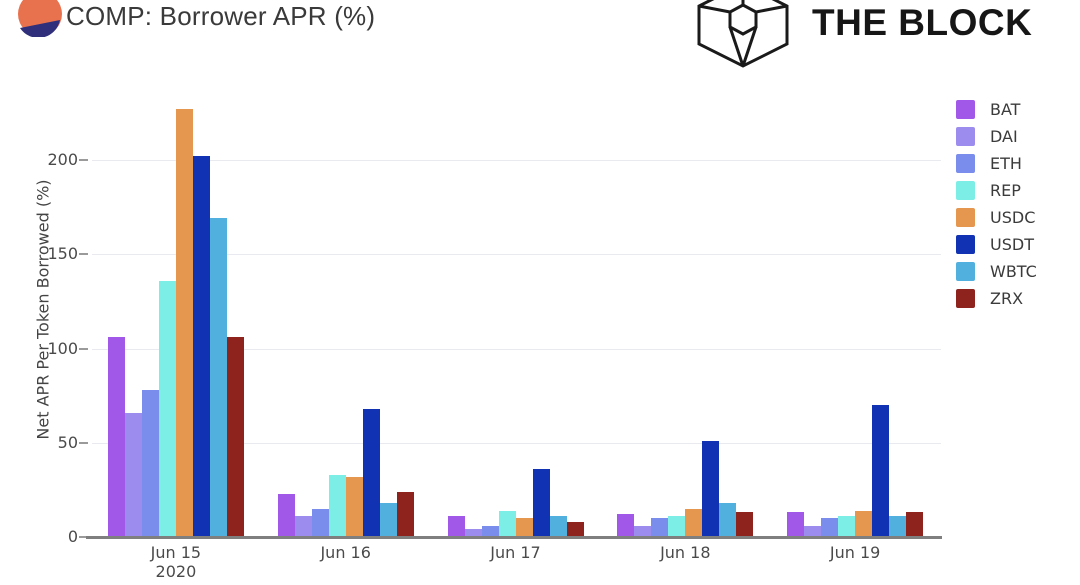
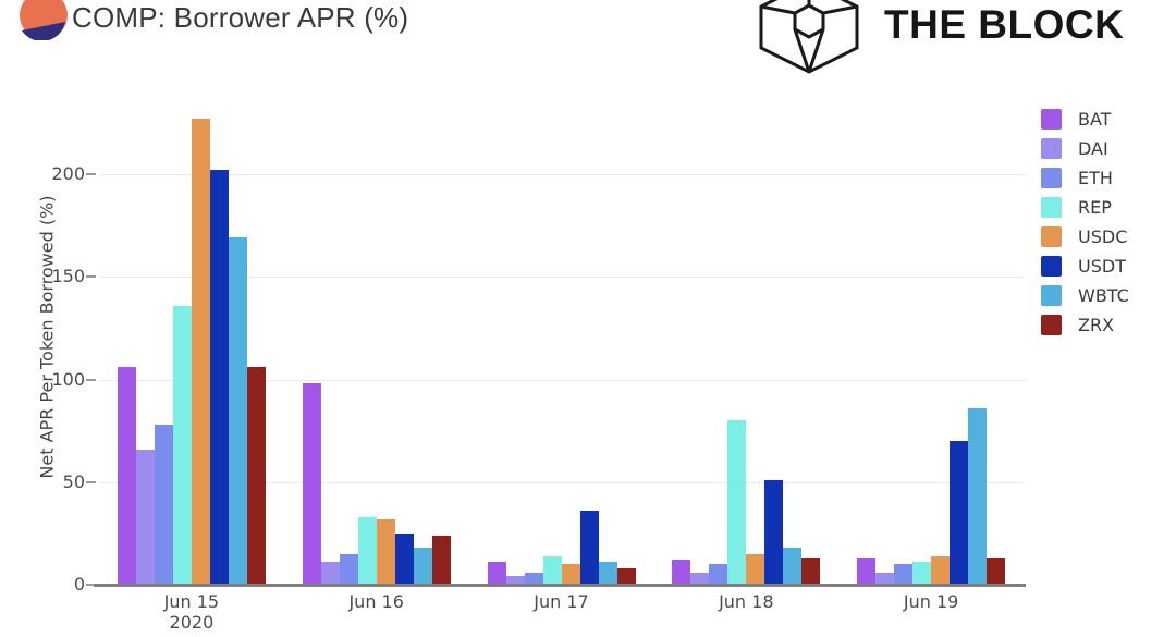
BAT/Jun 16: 23 -> 98
USDT/Jun 16: 68 -> 25
REP/Jun 18: 11 -> 80
WBTC/Jun 19: 11 -> 86
